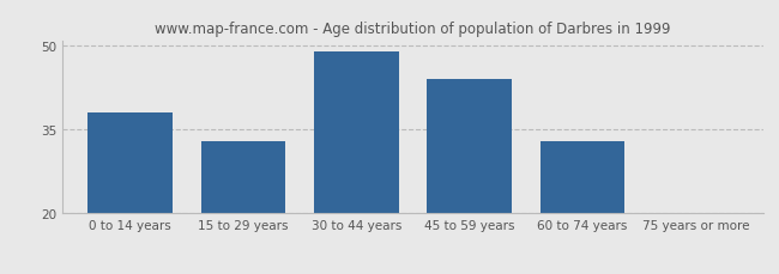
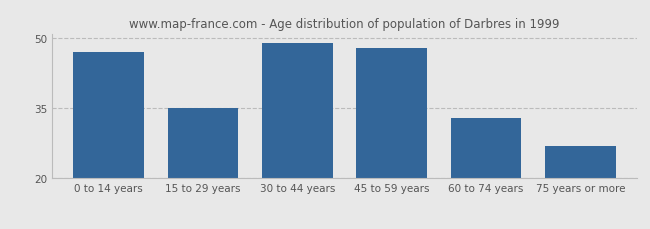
0 to 14 years: 38 -> 47
15 to 29 years: 33 -> 35
45 to 59 years: 44 -> 48
75 years or more: 20 -> 27
